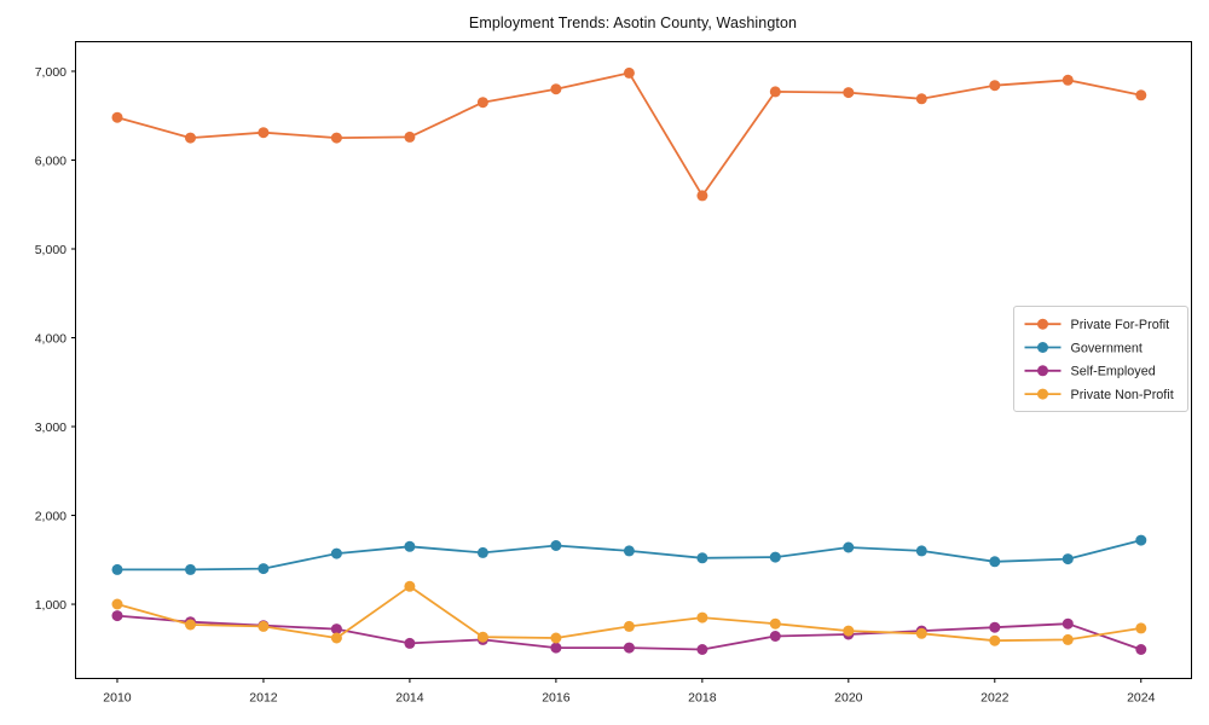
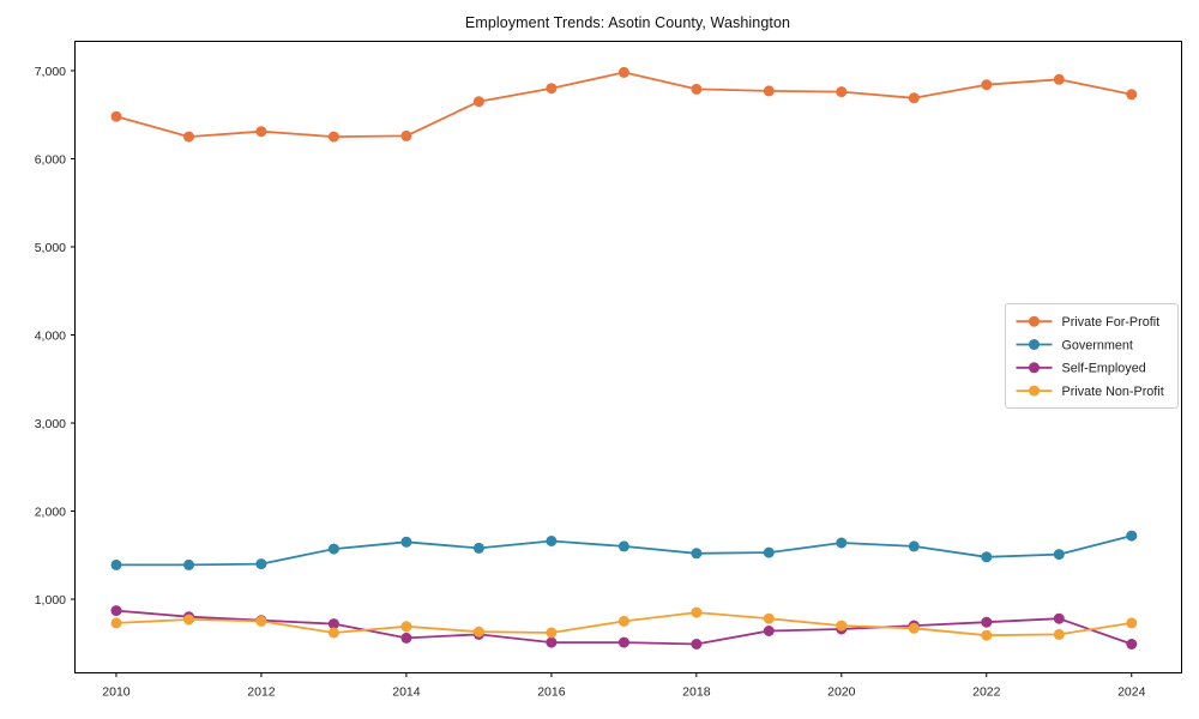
Private Non-Profit/2010: 1000 -> 700
Private Non-Profit/2014: 1200 -> 700
Private For-Profit/2018: 5600 -> 6800
